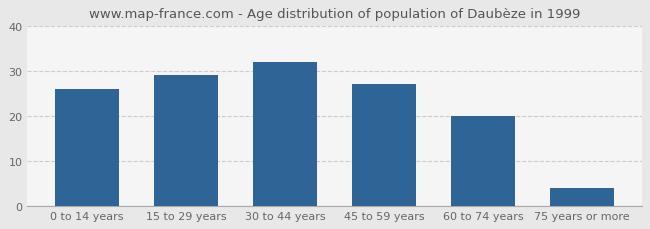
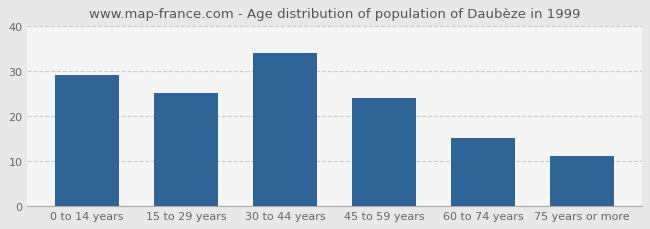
0 to 14 years: 26 -> 29
15 to 29 years: 29 -> 25
30 to 44 years: 32 -> 34
45 to 59 years: 27 -> 24
60 to 74 years: 20 -> 15
75 years or more: 4 -> 11
